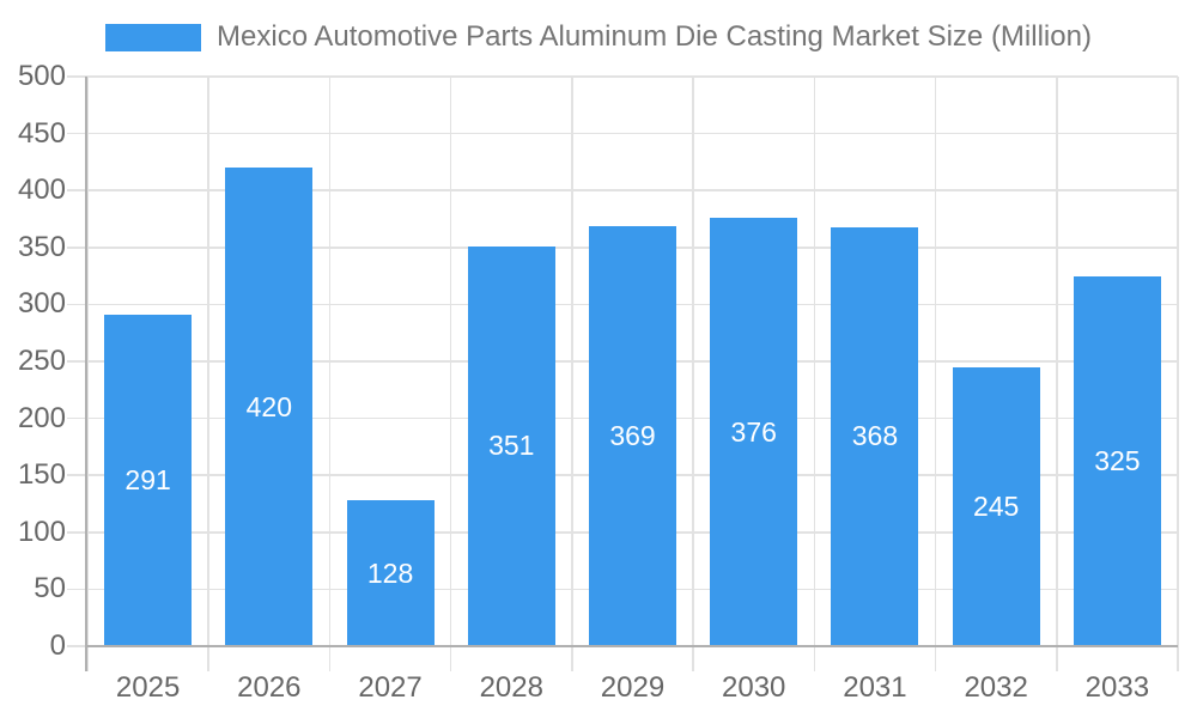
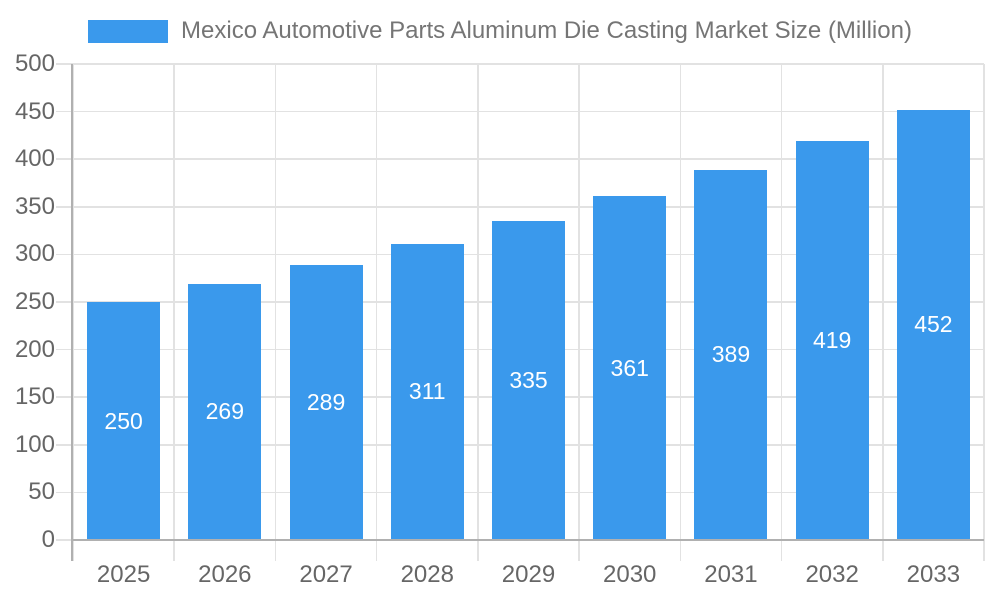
2025: 291 -> 250
2026: 420 -> 269
2027: 128 -> 289
2028: 351 -> 311
2029: 369 -> 335
2030: 376 -> 361
2031: 368 -> 389
2032: 245 -> 419
2033: 325 -> 452
